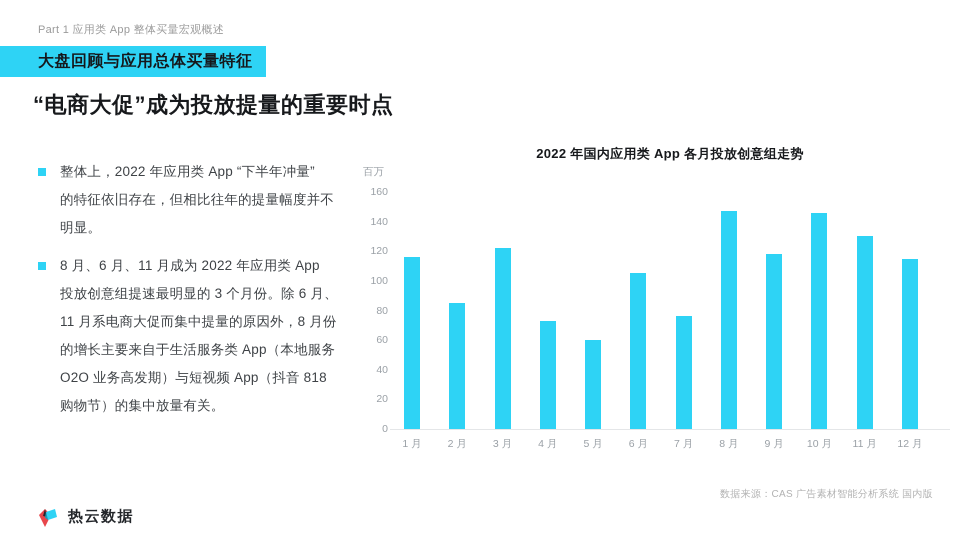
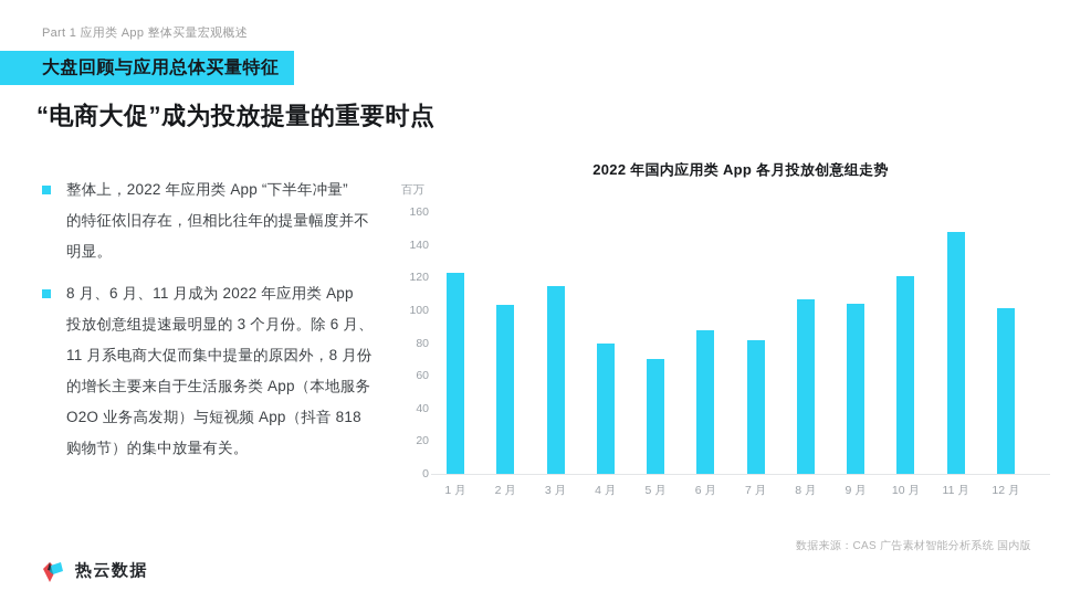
1 月: 116 -> 123
2 月: 85 -> 103
3 月: 122 -> 115
4 月: 73 -> 80
5 月: 60 -> 70
6 月: 105 -> 88
7 月: 76 -> 82
8 月: 147 -> 107
9 月: 118 -> 104
10 月: 146 -> 121
11 月: 130 -> 148
12 月: 115 -> 101
